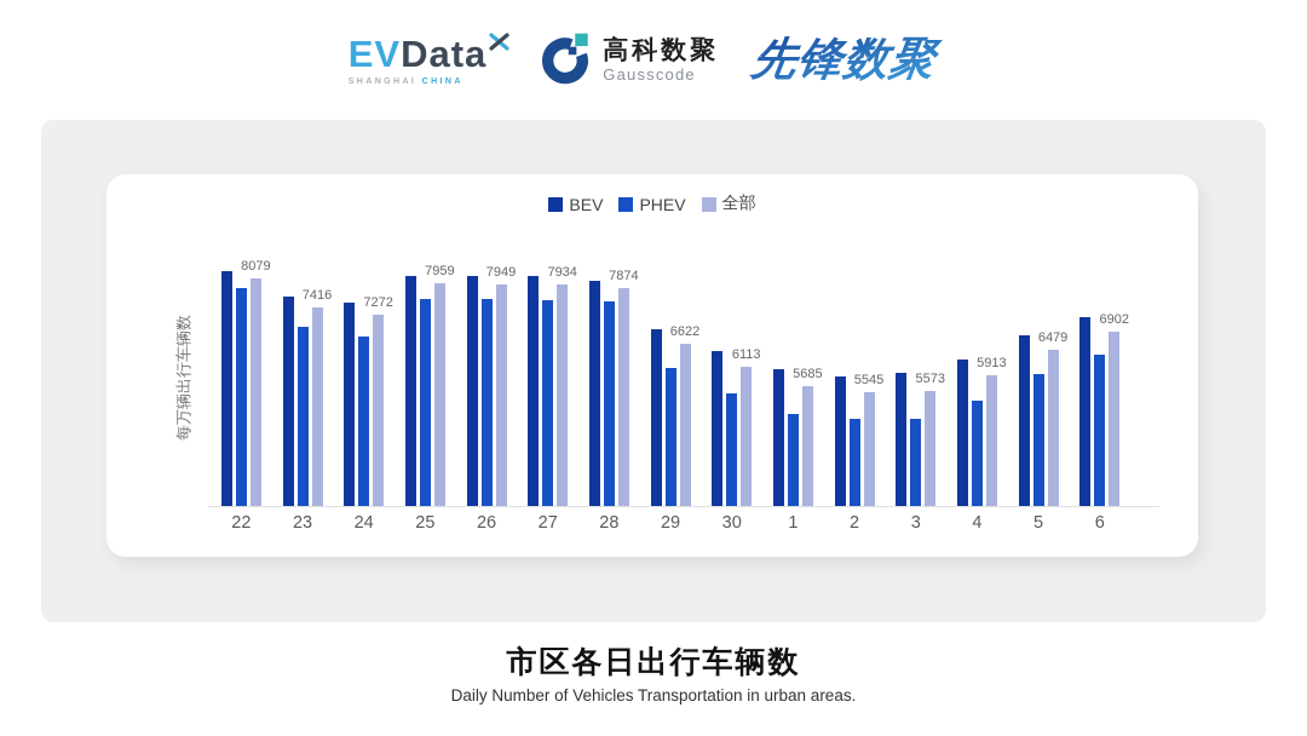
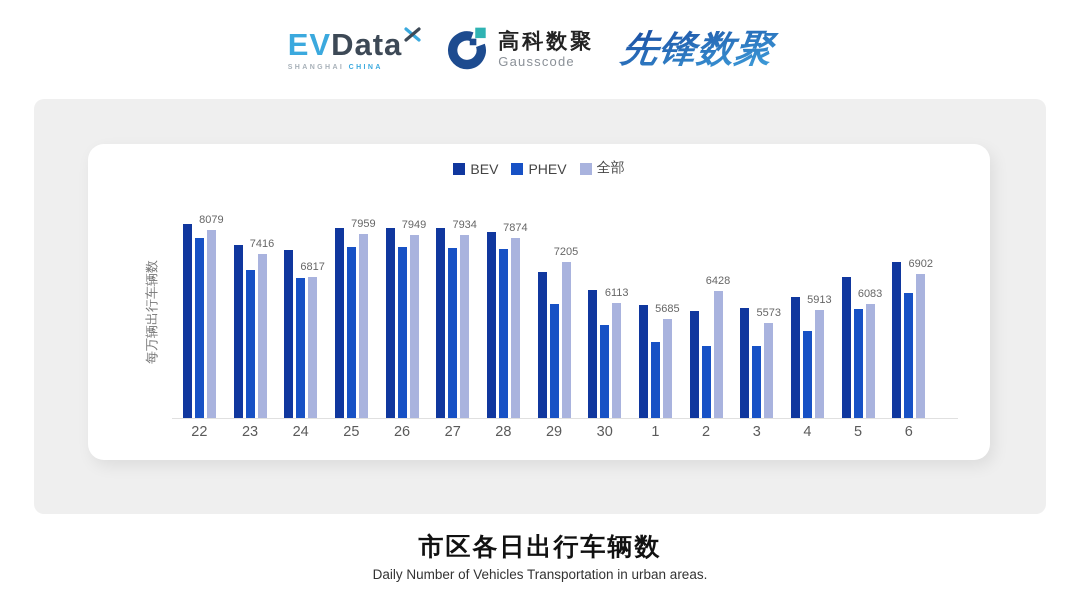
全部/24: 7272 -> 6817
全部/29: 6622 -> 7205
全部/2: 5545 -> 6428
全部/5: 6479 -> 6083
